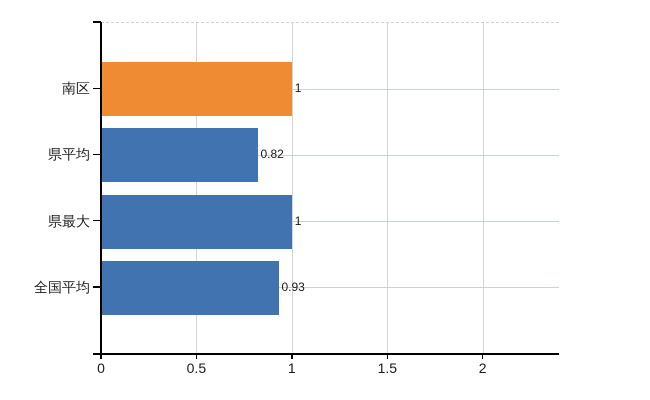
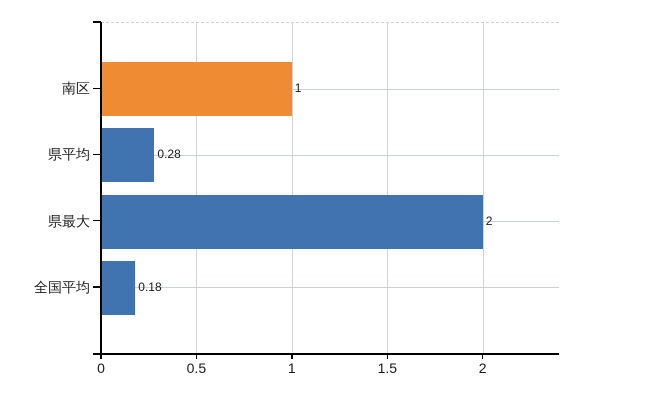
県平均: 0.82 -> 0.28
県最大: 1 -> 2
全国平均: 0.93 -> 0.18
